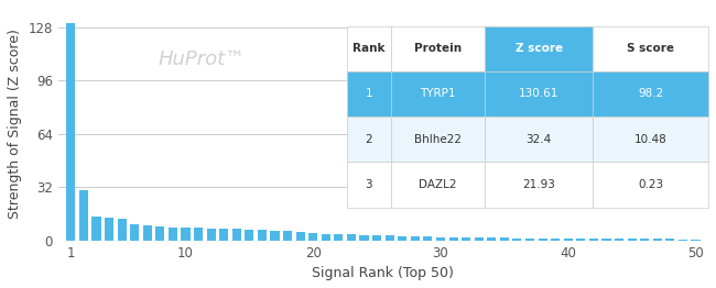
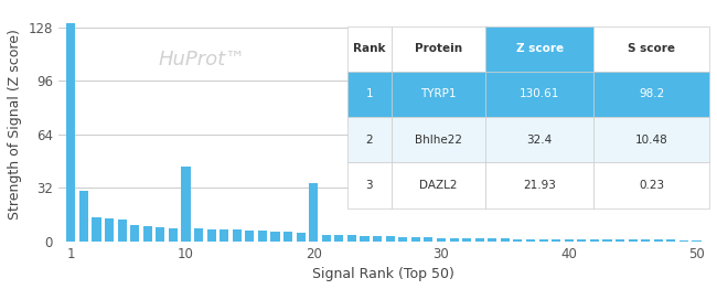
10: 8 -> 45
20: 4 -> 35
